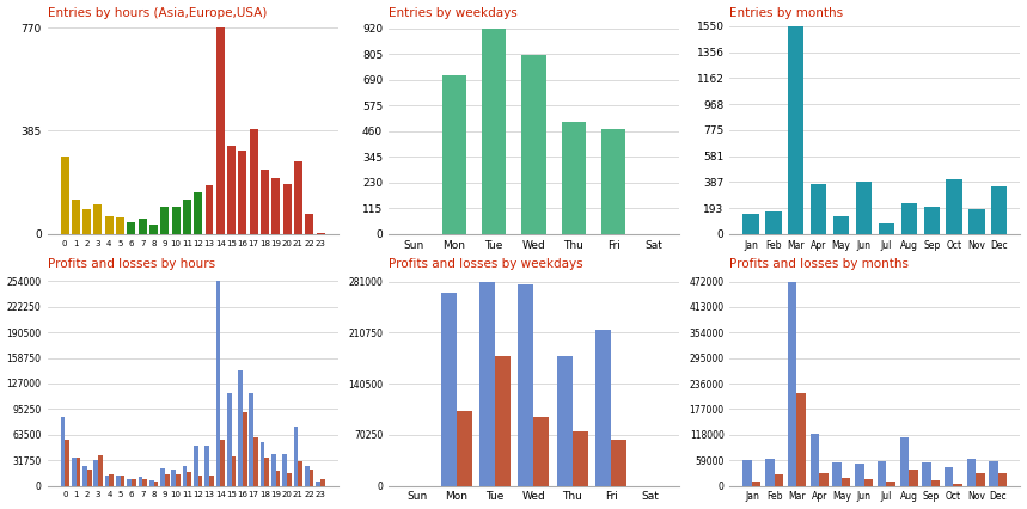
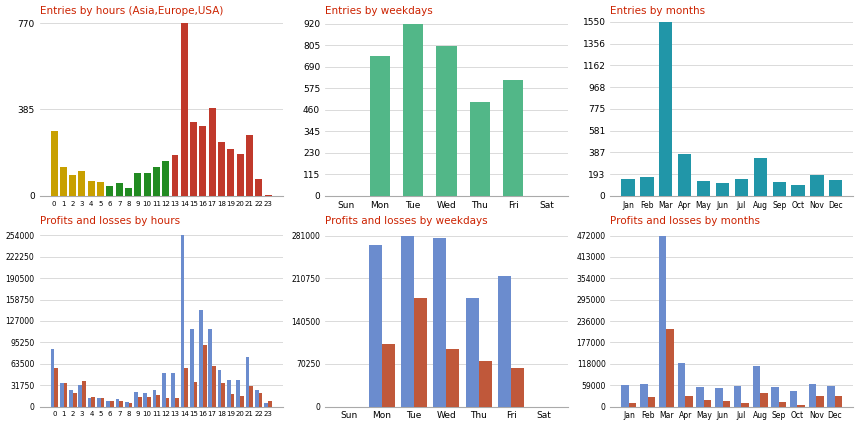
Entries by weekdays/Mon: 710 -> 740
Entries by weekdays/Fri: 470 -> 620
Entries by months/Jun: 390 -> 120
Entries by months/Jul: 80 -> 140
Entries by months/Aug: 230 -> 340
Entries by months/Sep: 200 -> 120
Entries by months/Oct: 410 -> 100
Entries by months/Dec: 350 -> 140
